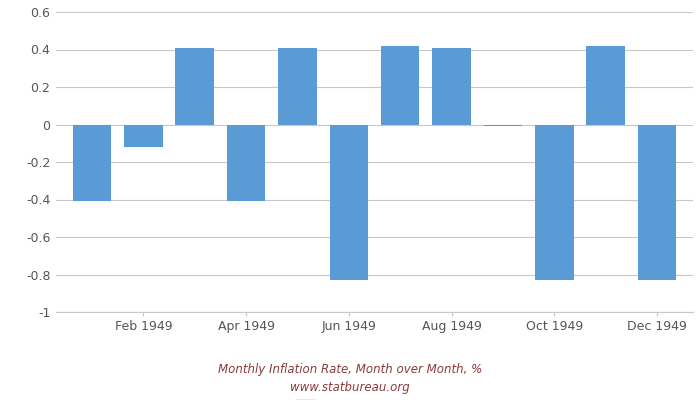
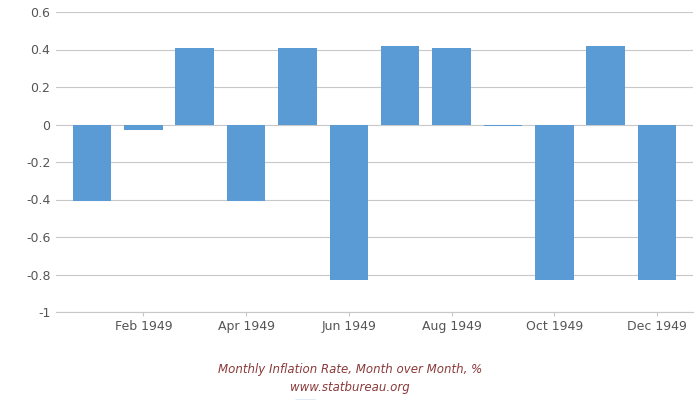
Feb 1949: -0.12 -> -0.03
